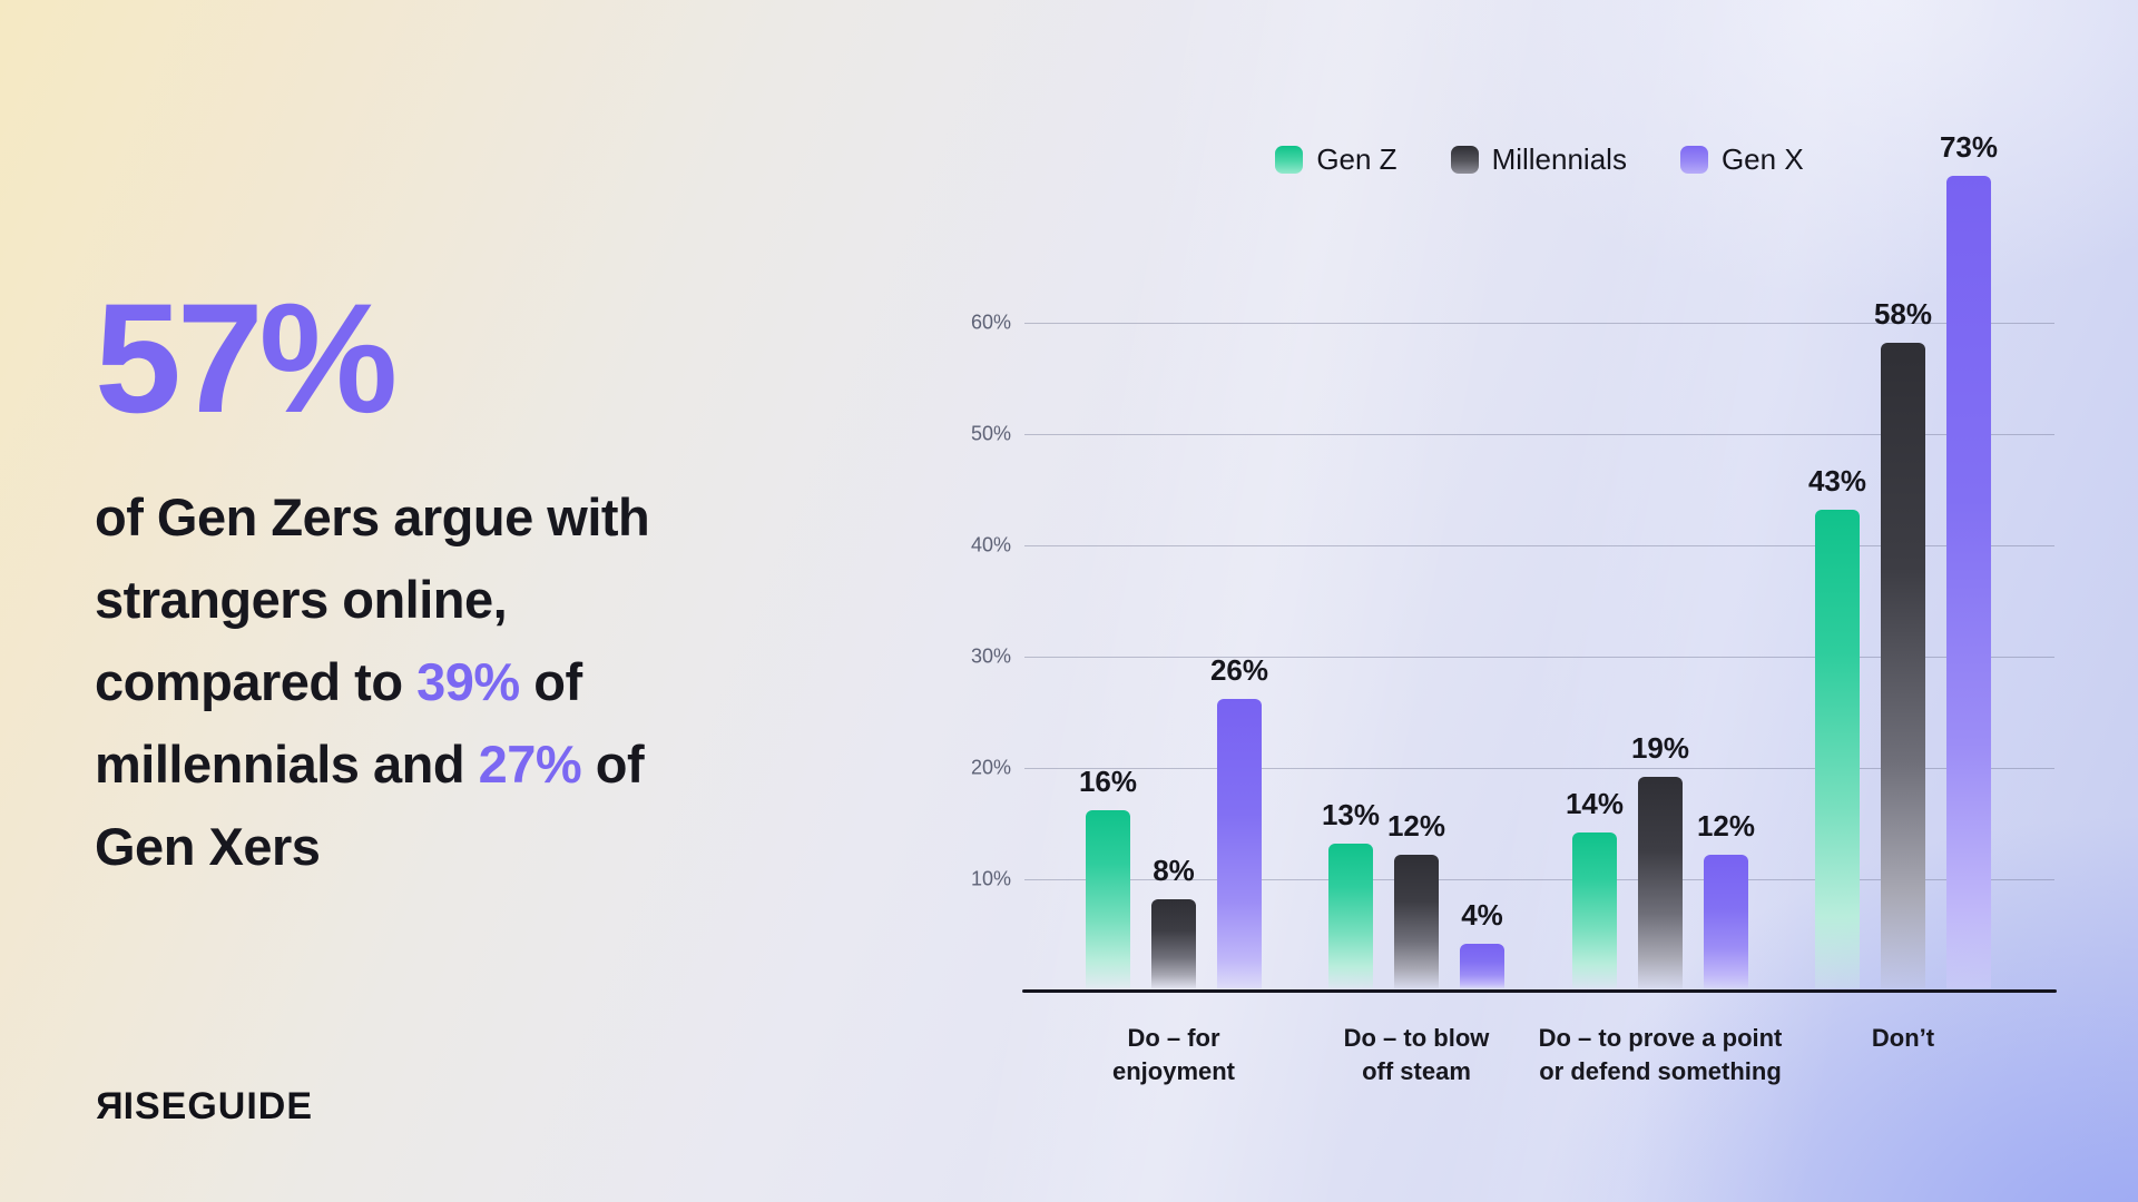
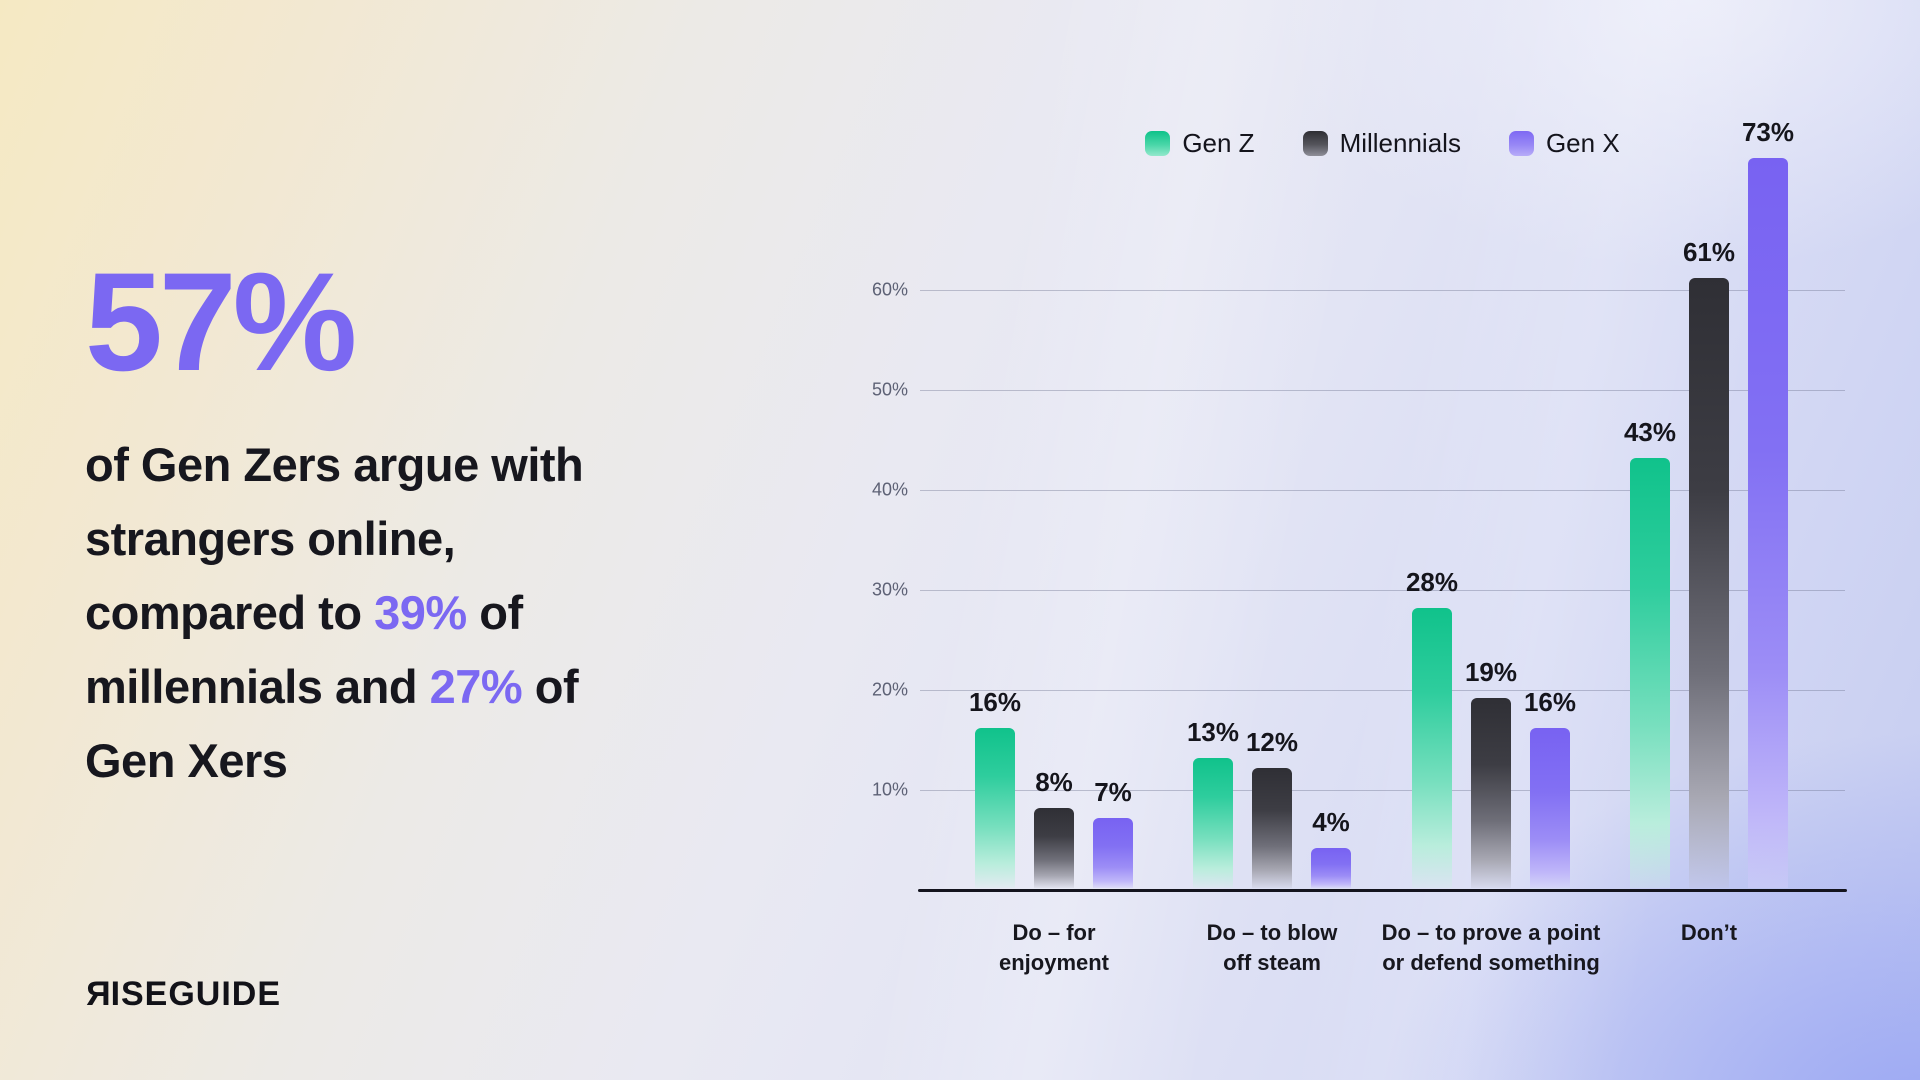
Gen X/Do – for enjoyment: 26% -> 7%
Gen Z/Do – to prove a point or defend something: 14% -> 28%
Gen X/Do – to prove a point or defend something: 12% -> 16%
Millennials/Don’t: 58% -> 61%
